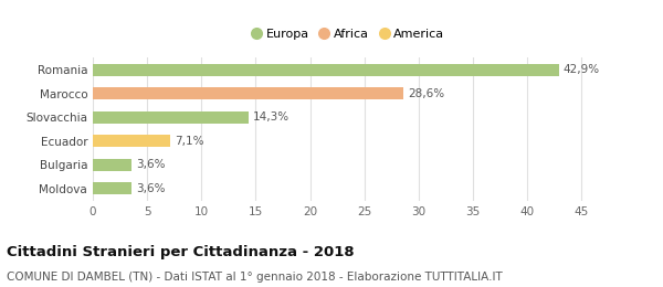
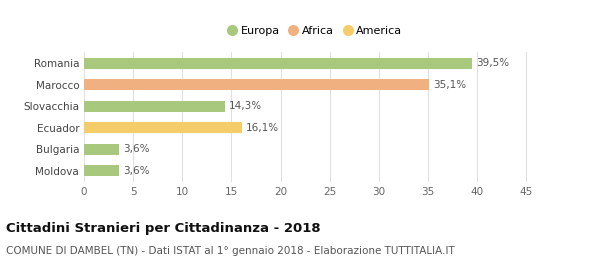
Romania: 42,9% -> 39,5%
Marocco: 28,6% -> 35,1%
Ecuador: 7,1% -> 16,1%
